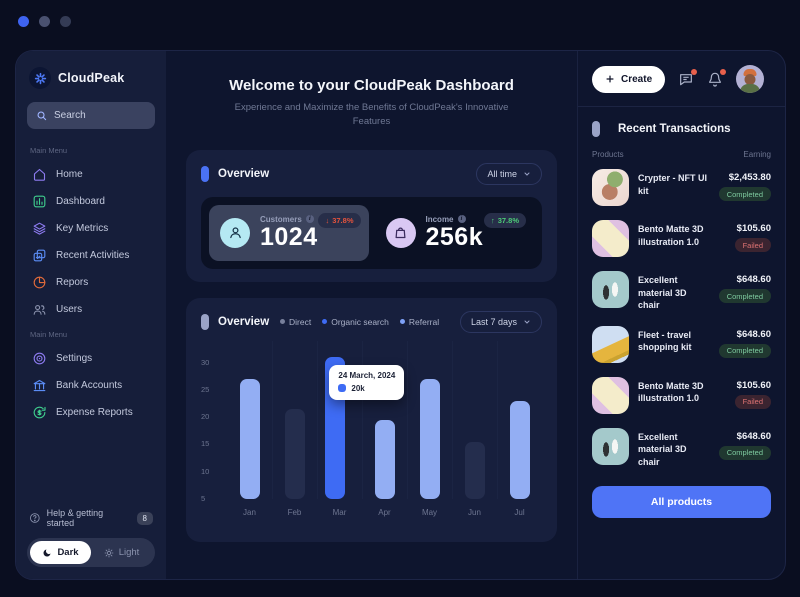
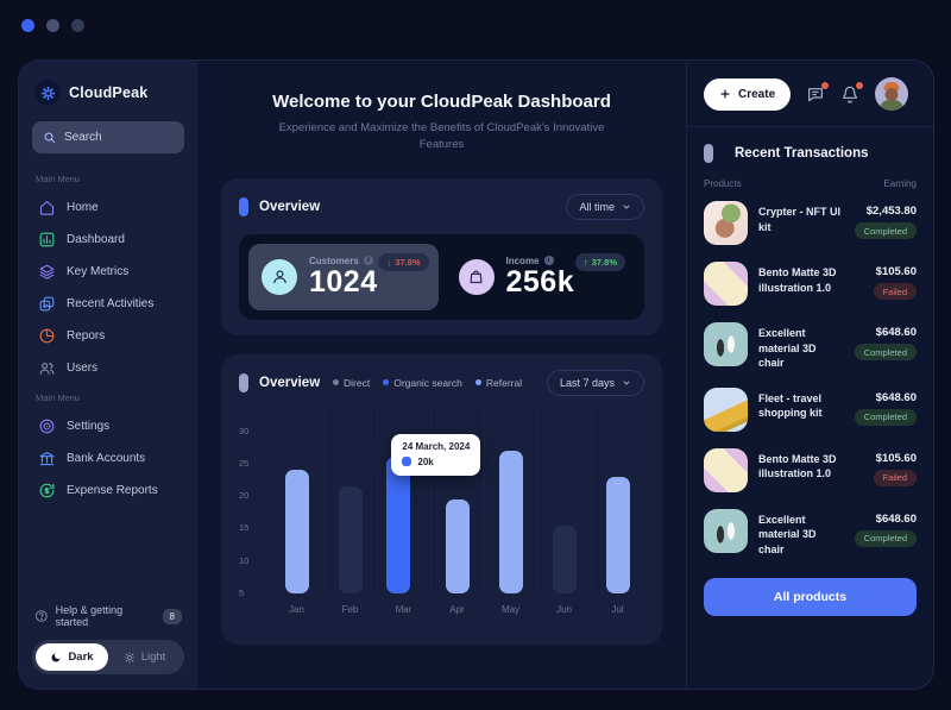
Jan: 27 -> 24
Mar: 31 -> 26
